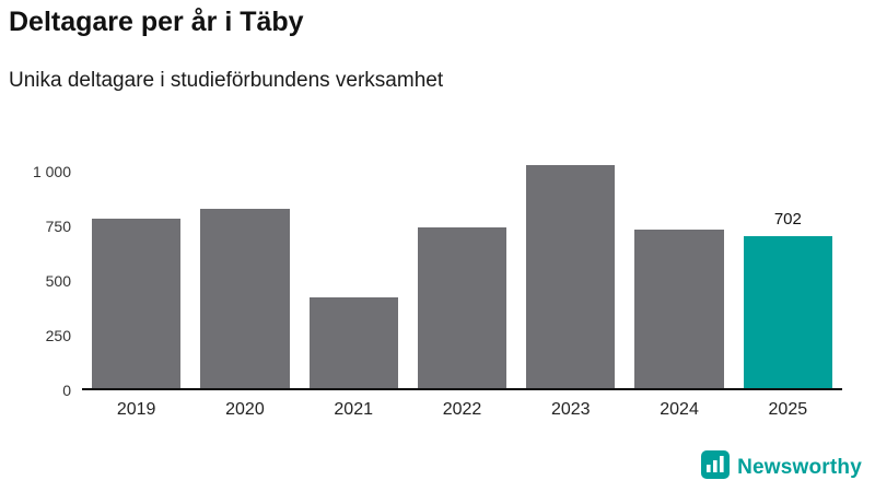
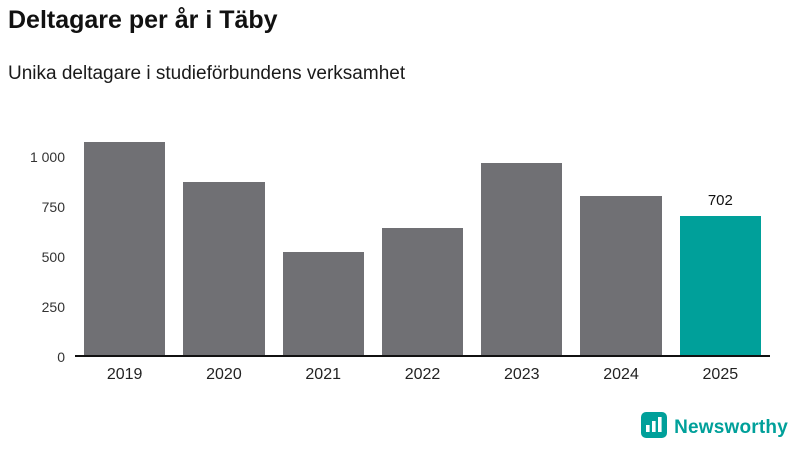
2019: 780 -> 1080
2020: 830 -> 880
2021: 420 -> 520
2022: 740 -> 640
2023: 1030 -> 970
2024: 730 -> 800
